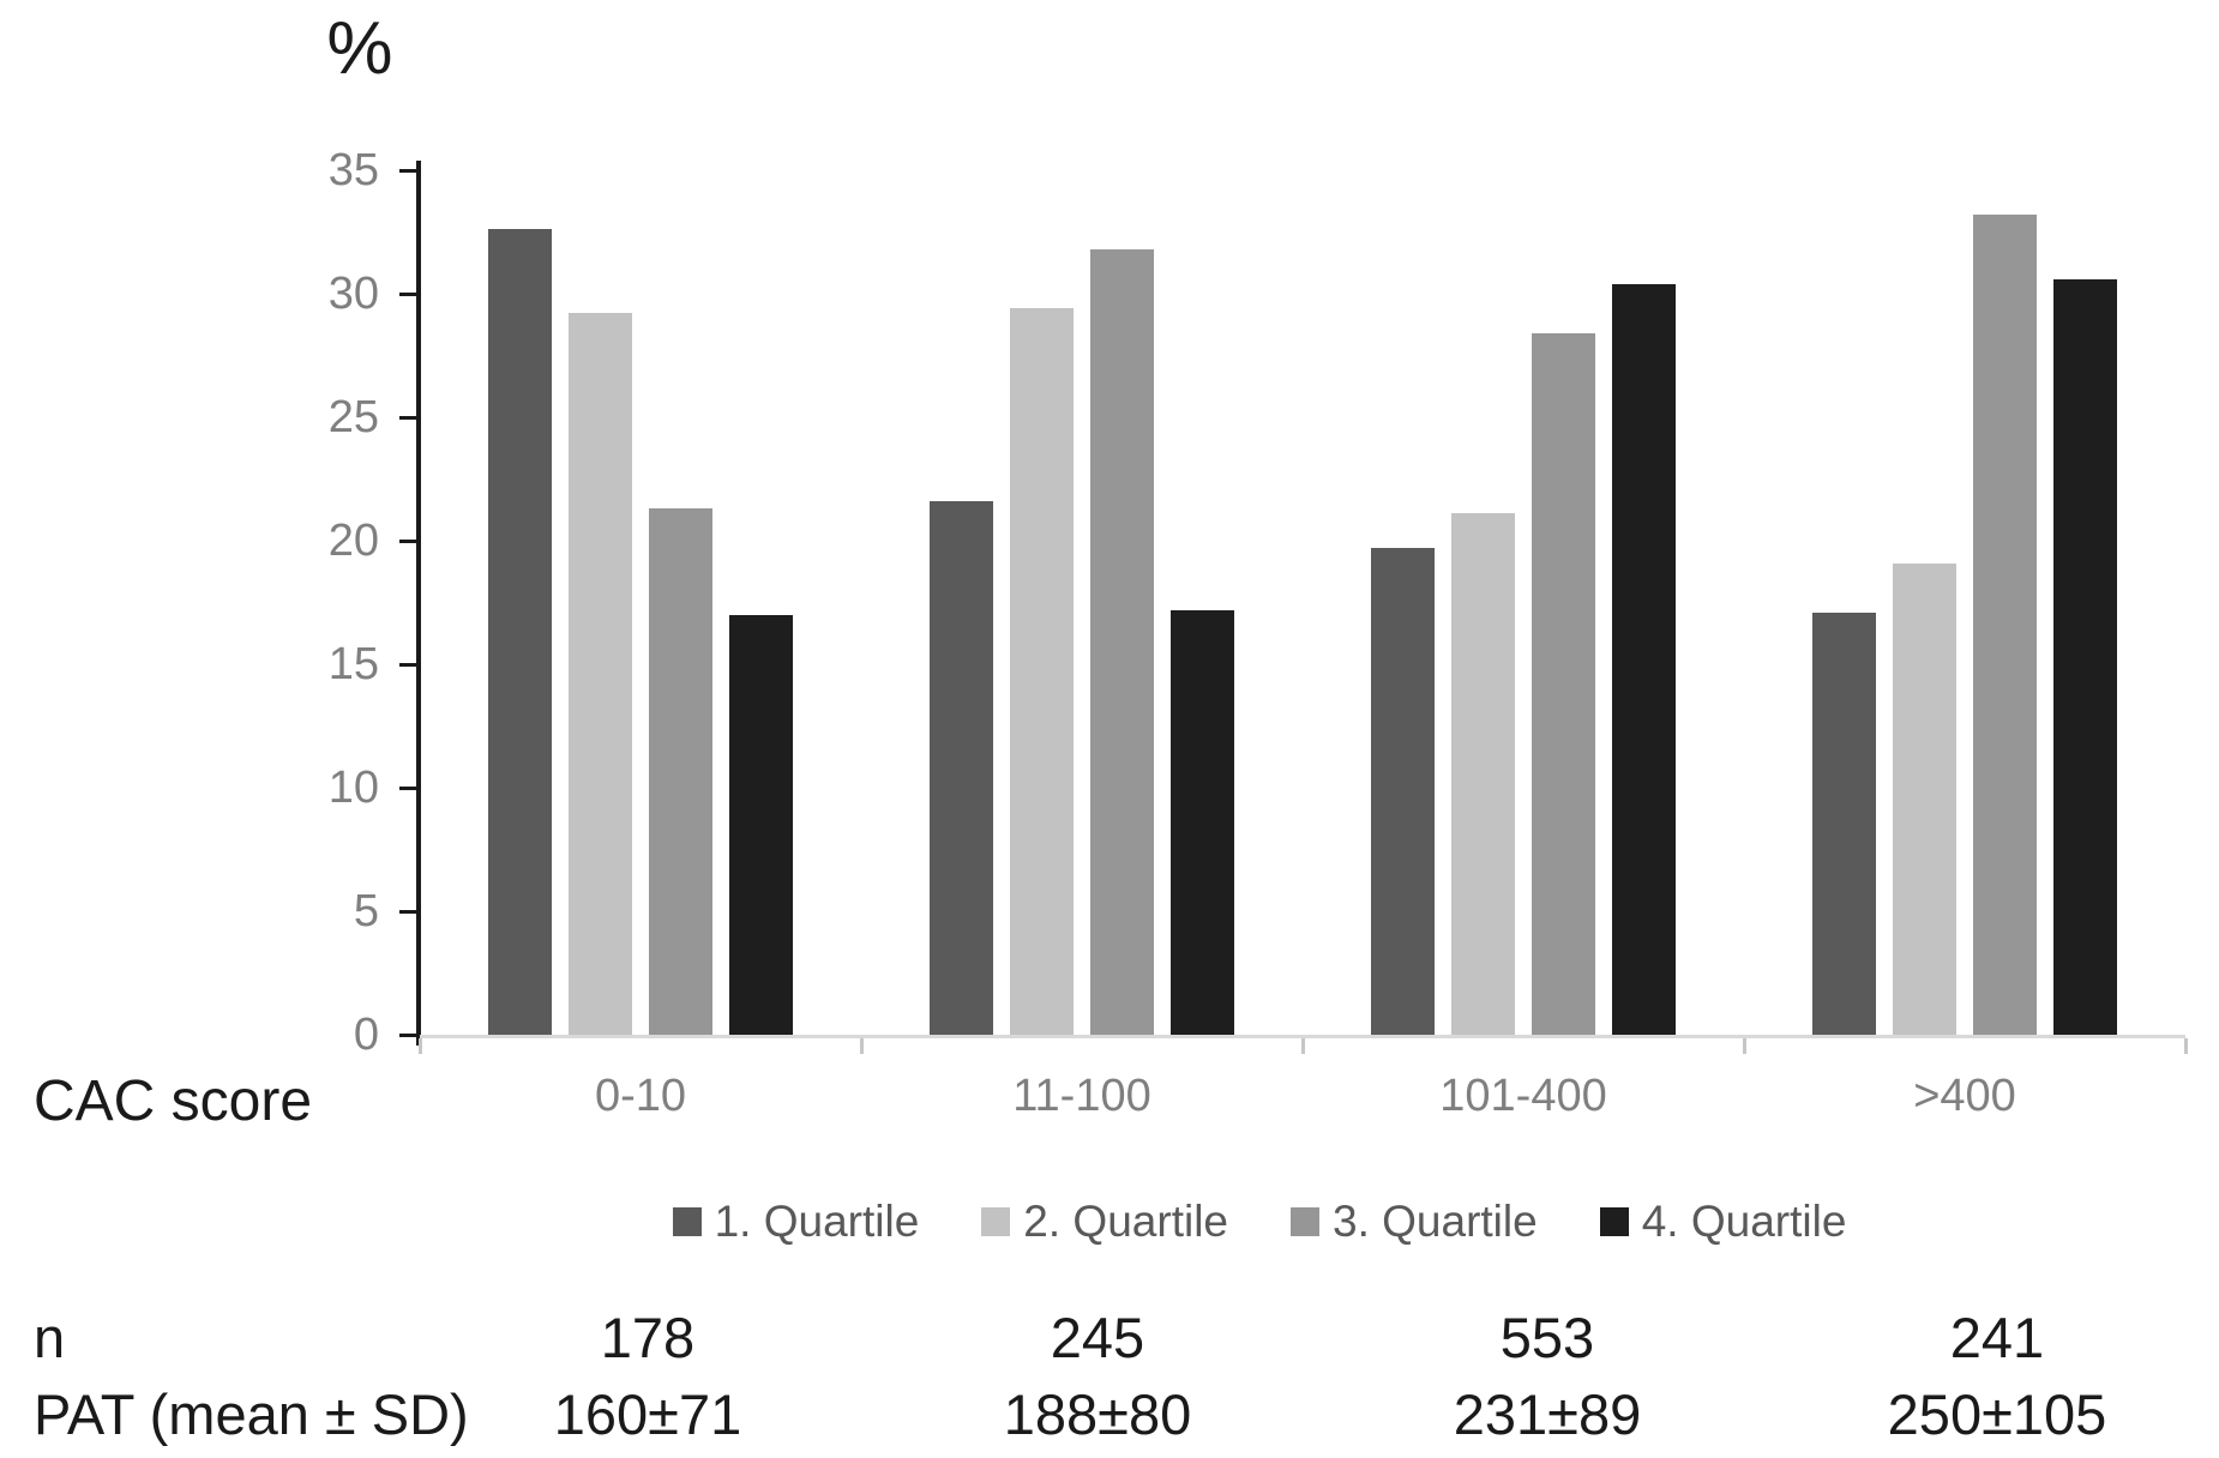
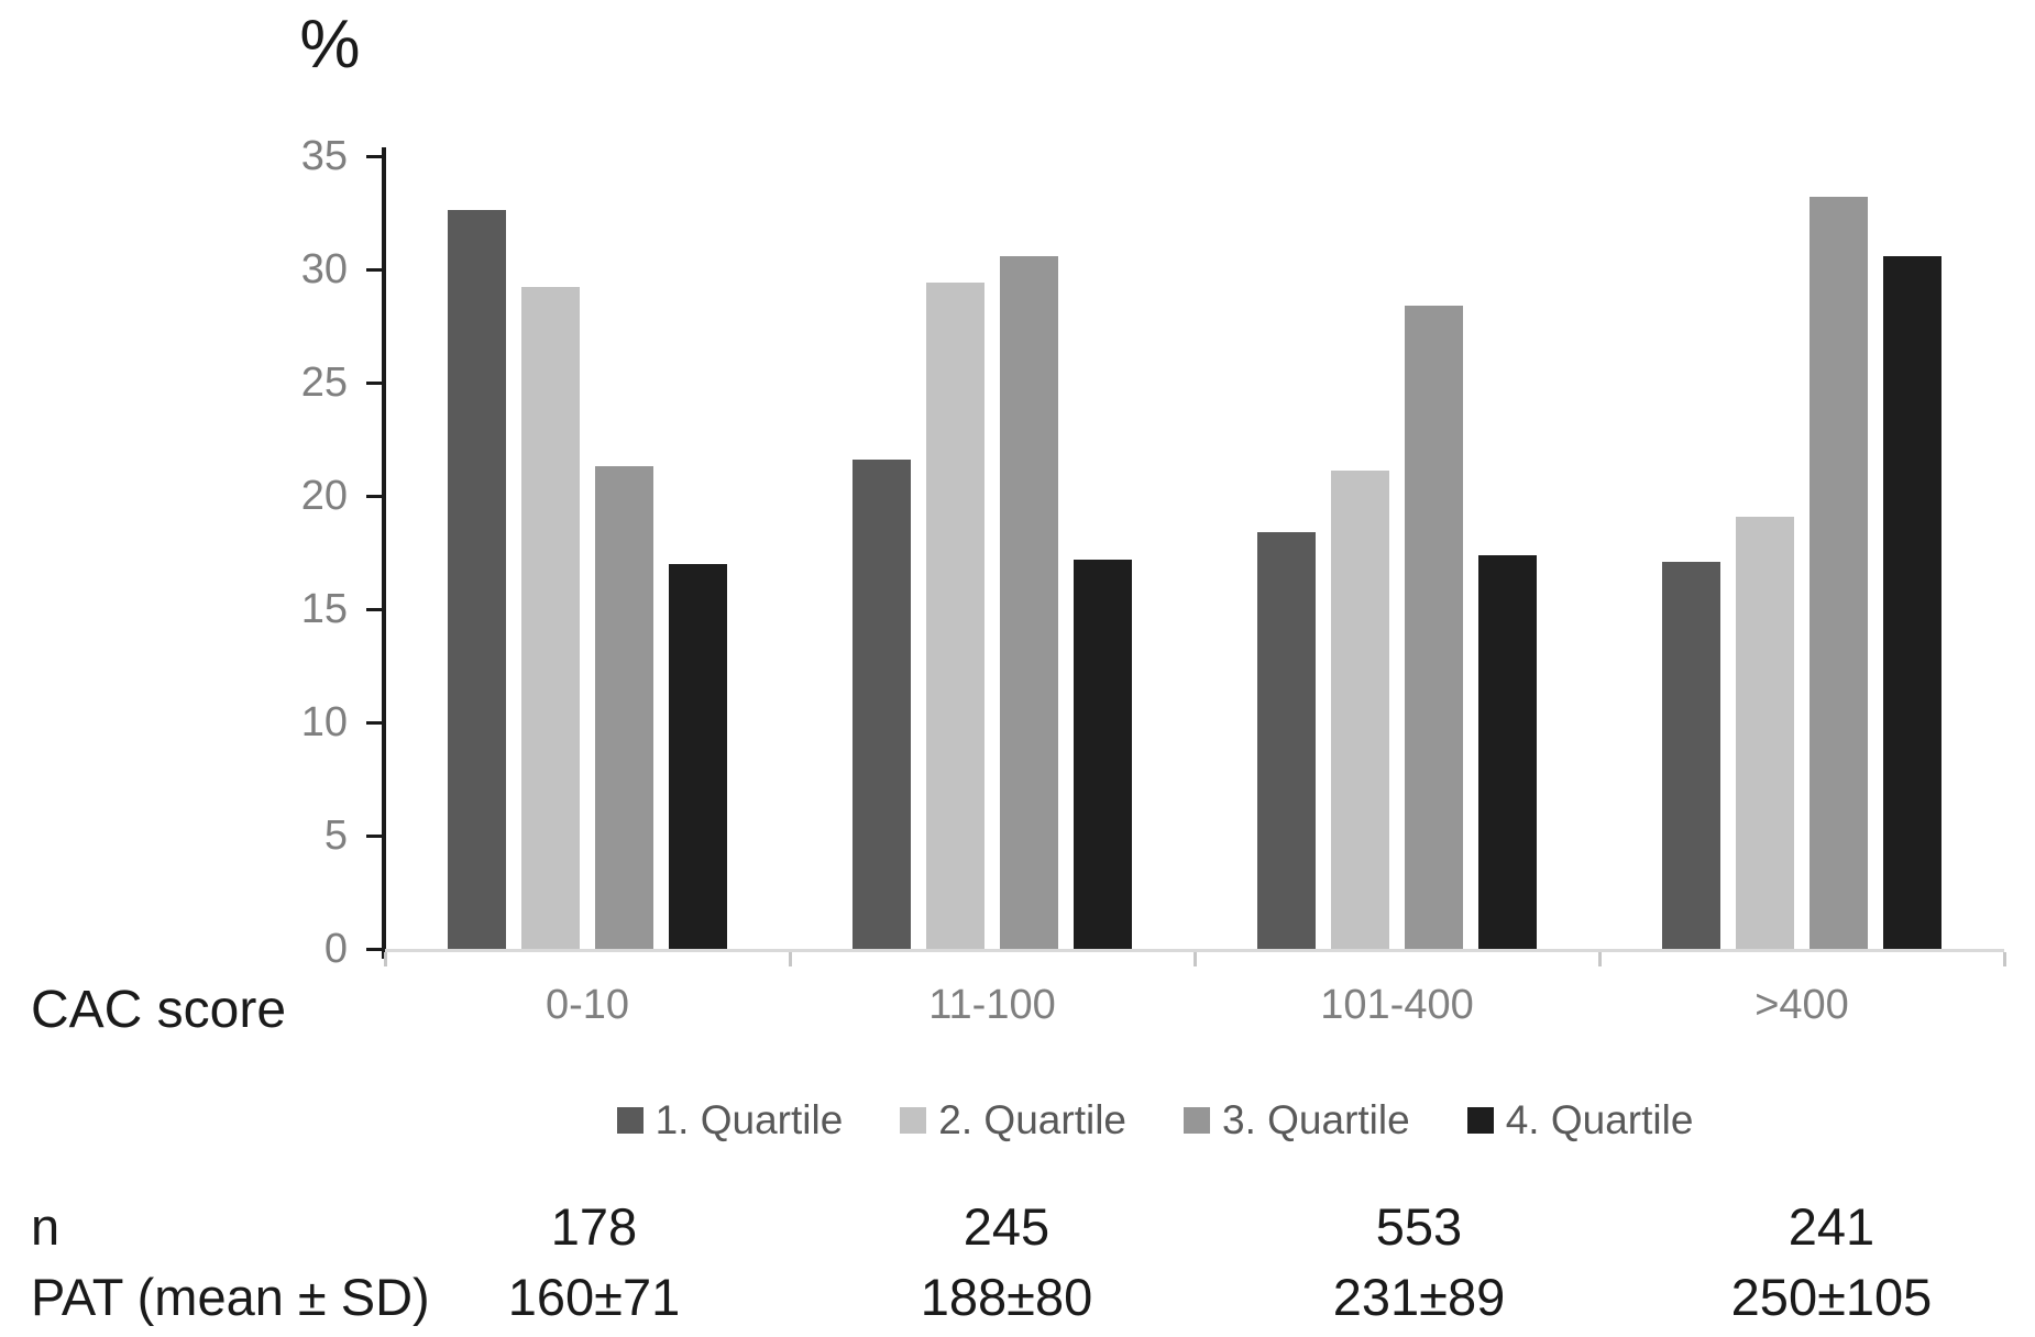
3. Quartile/11-100: 31.8 -> 30.6
1. Quartile/101-400: 19.7 -> 18.4
4. Quartile/101-400: 30.4 -> 17.4
